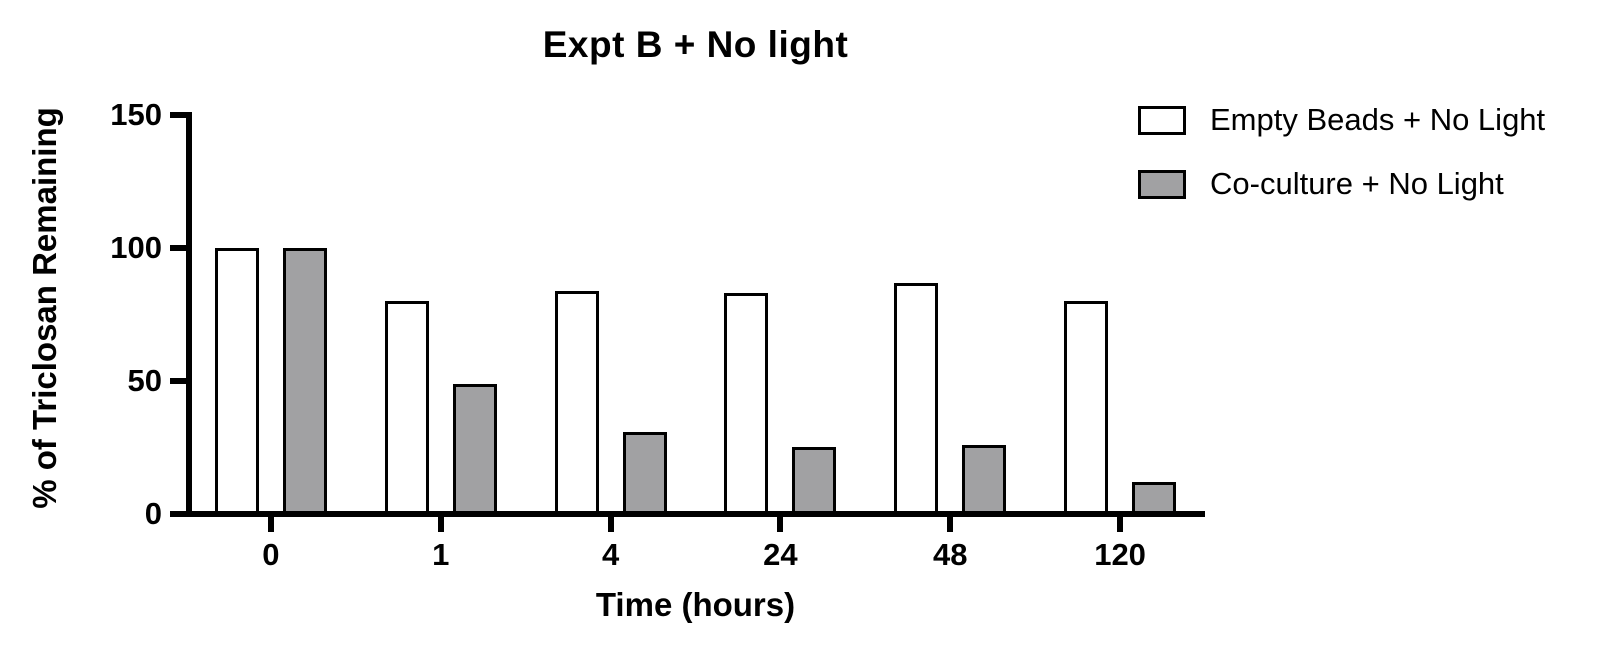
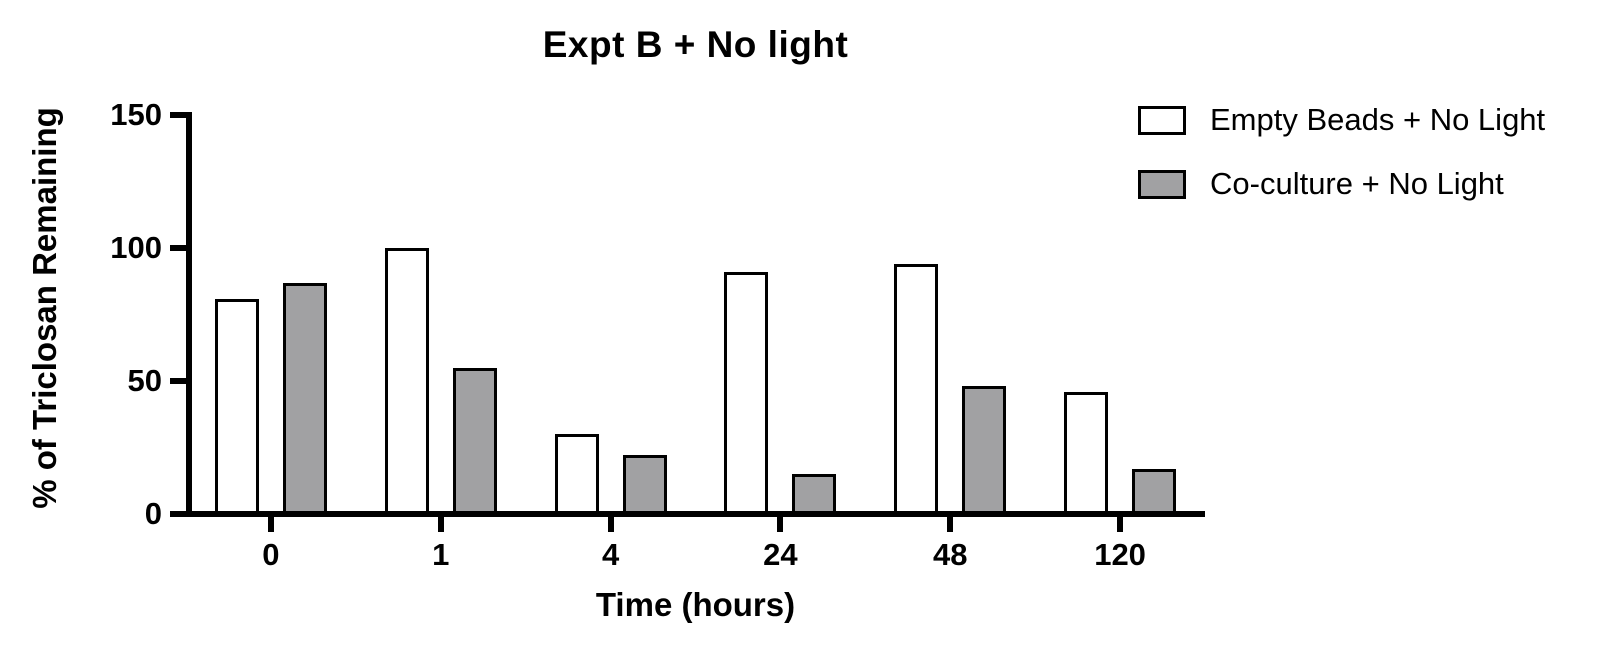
Empty Beads + No Light/0: 100 -> 81
Co-culture + No Light/0: 100 -> 87
Empty Beads + No Light/1: 80 -> 100
Co-culture + No Light/1: 49 -> 55
Empty Beads + No Light/4: 84 -> 30
Co-culture + No Light/4: 31 -> 22
Empty Beads + No Light/24: 83 -> 91
Co-culture + No Light/24: 25 -> 15
Empty Beads + No Light/48: 87 -> 94
Co-culture + No Light/48: 26 -> 48
Empty Beads + No Light/120: 80 -> 46
Co-culture + No Light/120: 12 -> 17
